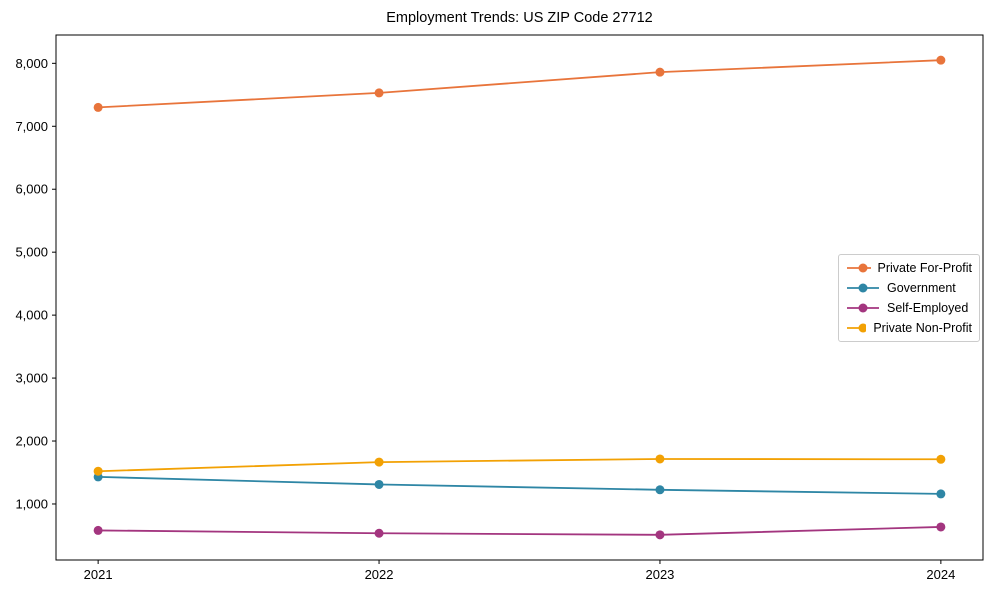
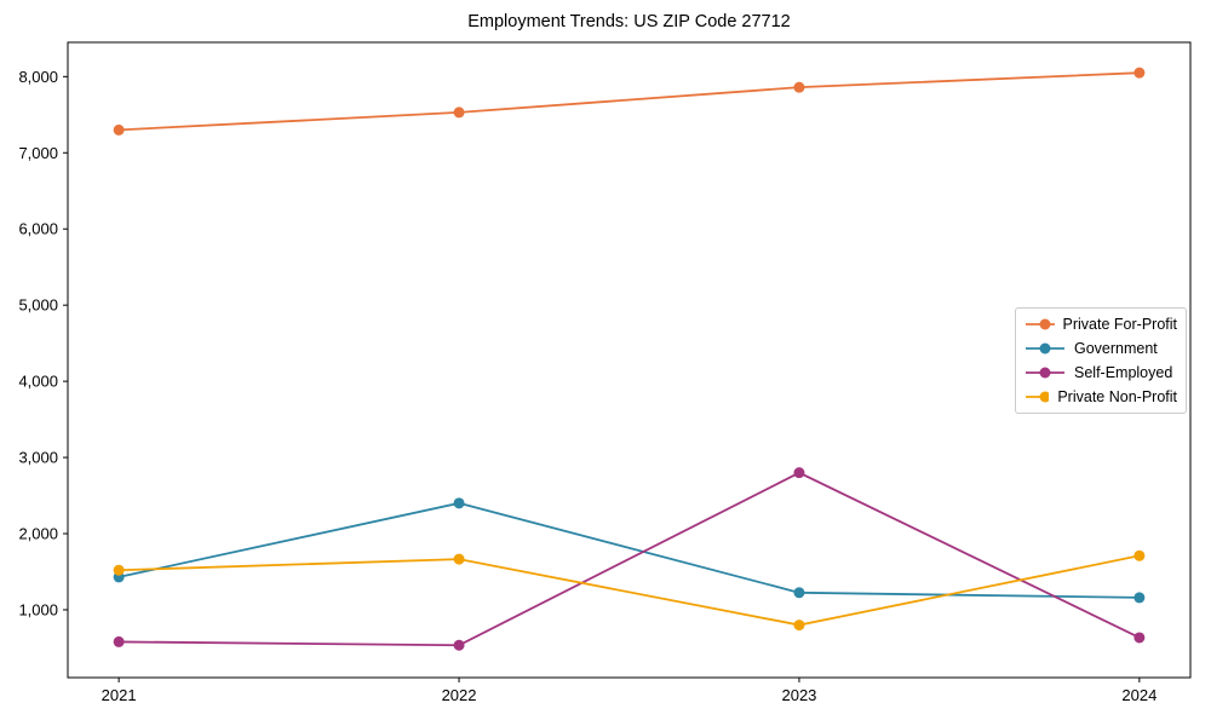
Government/2022: 1300 -> 2400
Self-Employed/2023: 500 -> 2800
Private Non-Profit/2023: 1700 -> 800
